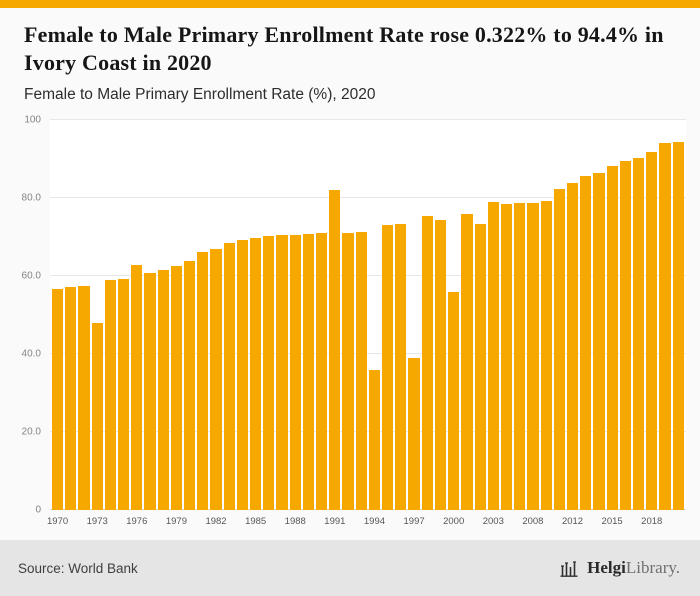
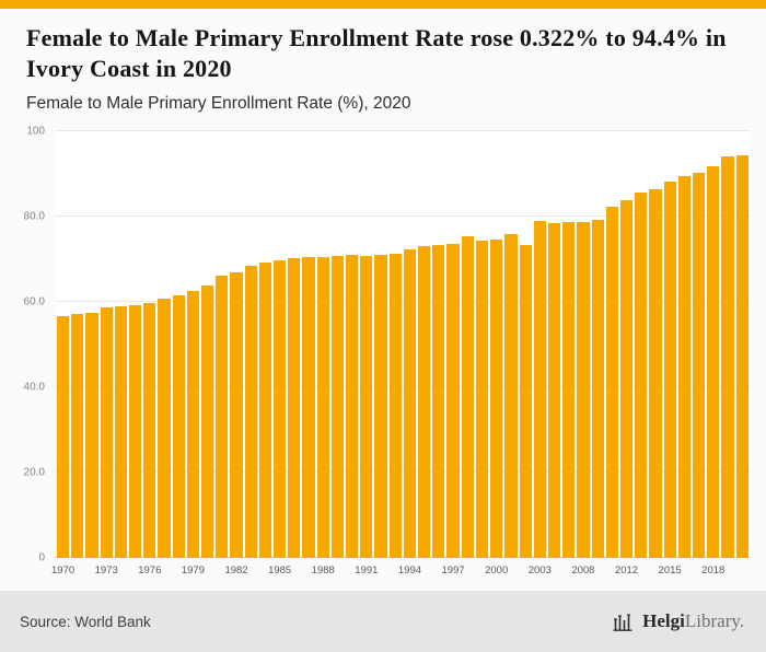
1973: 48 -> 59
1976: 63 -> 60
1991: 82 -> 71
1994: 36 -> 72
1997: 39 -> 74
2000: 56 -> 75
